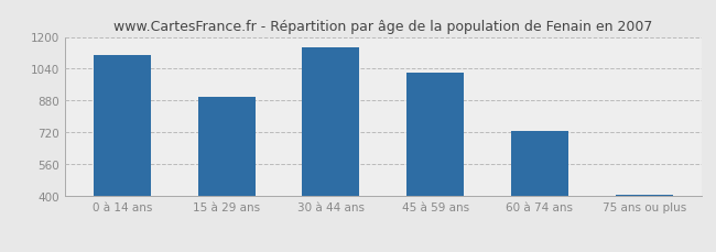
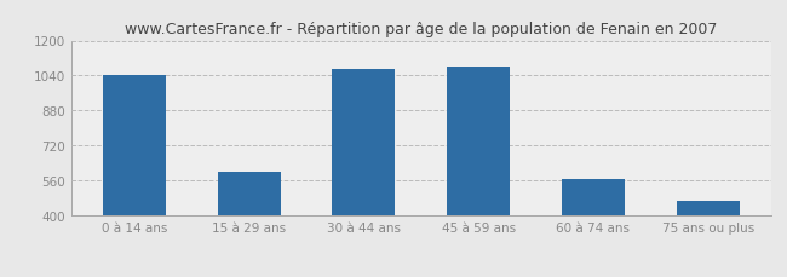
0 à 14 ans: 1110 -> 1040
15 à 29 ans: 900 -> 600
30 à 44 ans: 1150 -> 1070
45 à 59 ans: 1020 -> 1080
60 à 74 ans: 730 -> 570
75 ans ou plus: 410 -> 470
